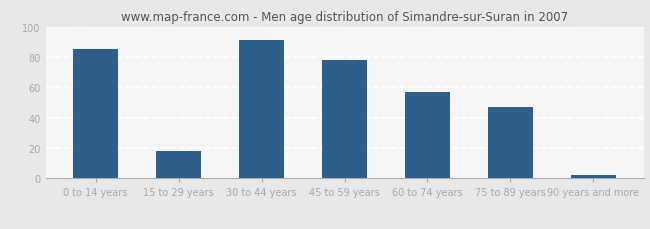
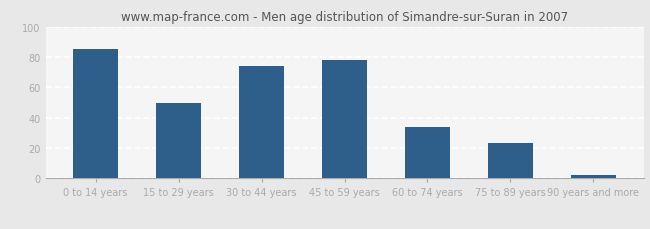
15 to 29 years: 18 -> 50
30 to 44 years: 91 -> 74
60 to 74 years: 57 -> 34
75 to 89 years: 47 -> 23
